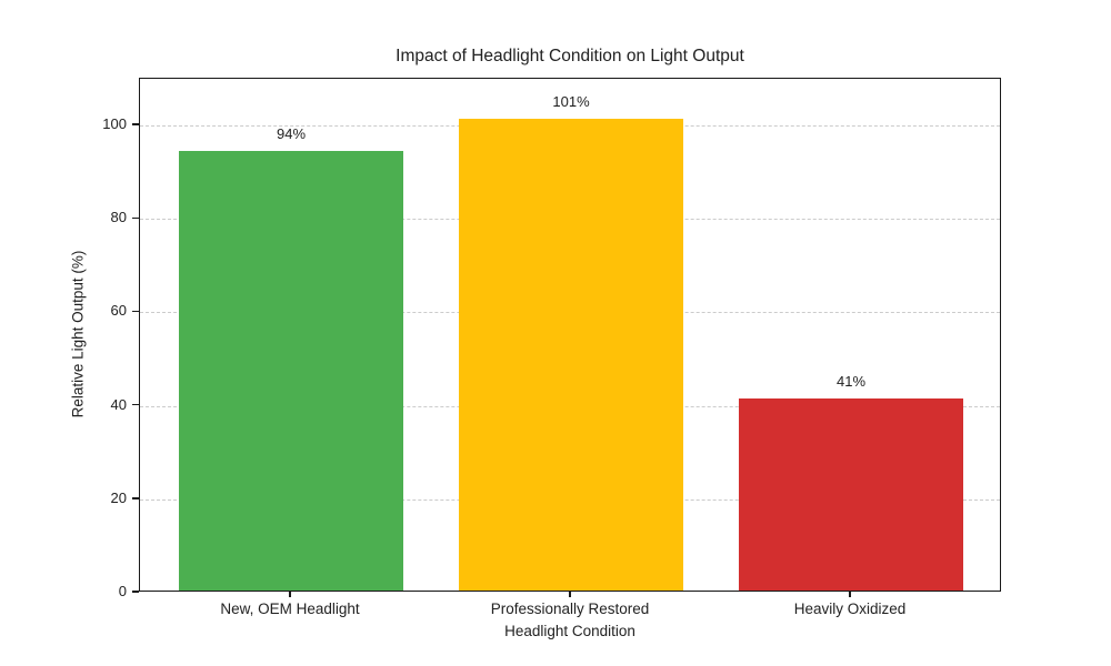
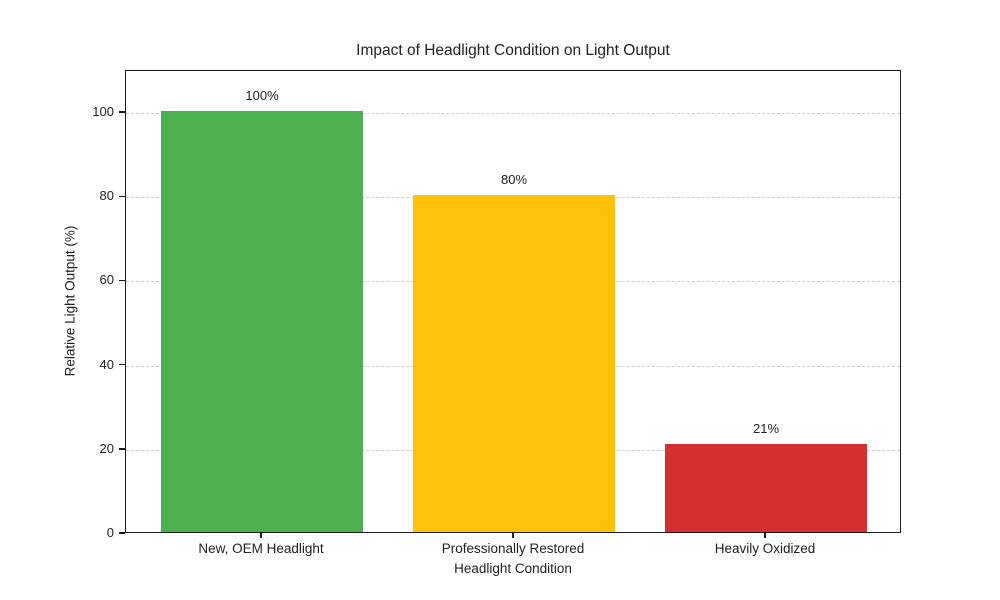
New, OEM Headlight: 94% -> 100%
Professionally Restored: 101% -> 80%
Heavily Oxidized: 41% -> 21%
